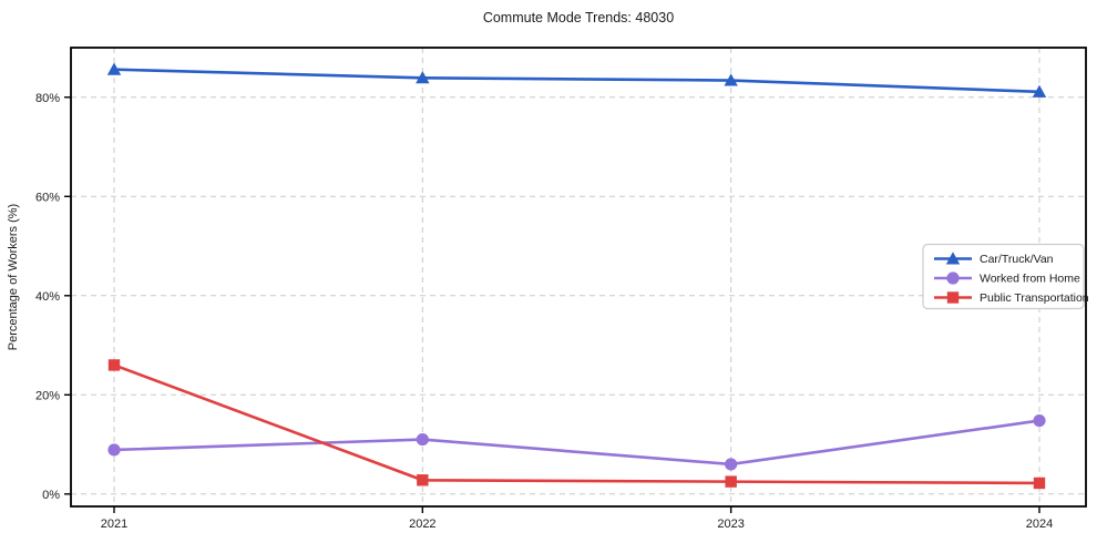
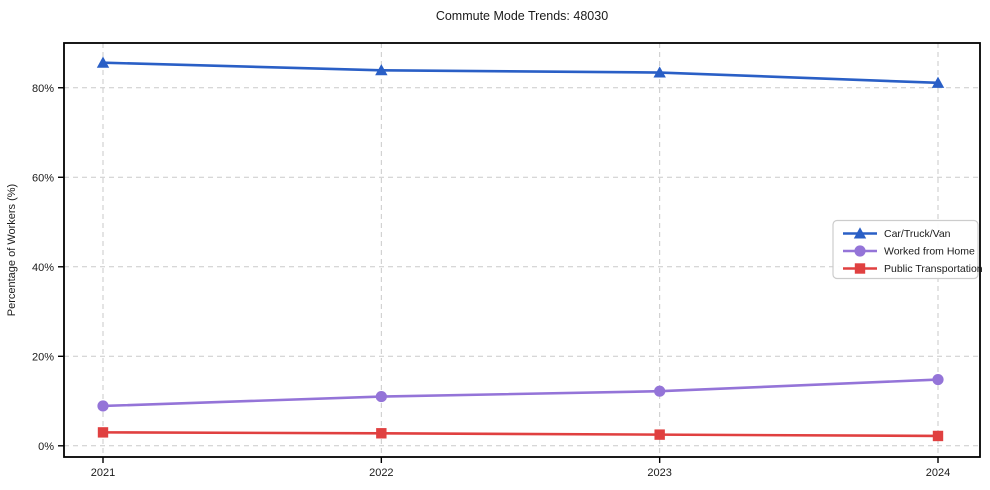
Public Transportation/2021: 26% -> 3%
Worked from Home/2023: 6% -> 12%
